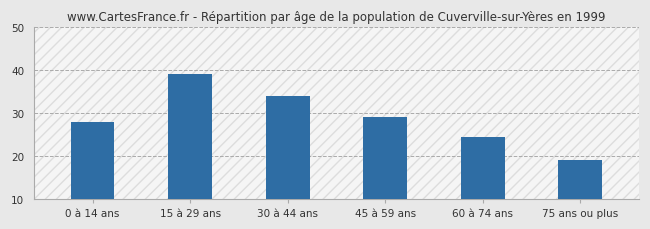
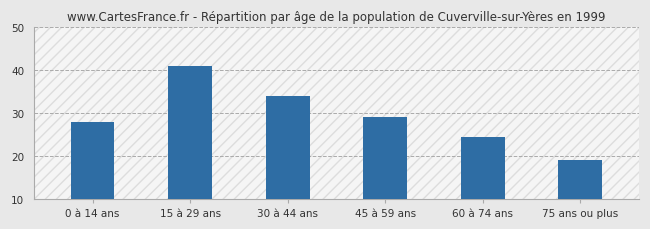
15 à 29 ans: 39.0 -> 41.0
